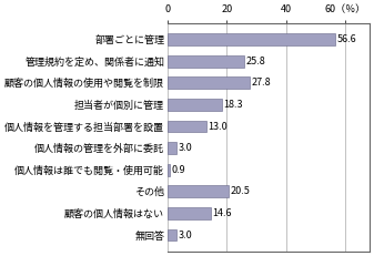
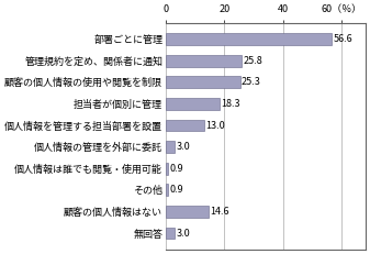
顧客の個人情報の使用や閲覧を制限: 27.8 -> 25.3
その他: 20.5 -> 0.9
